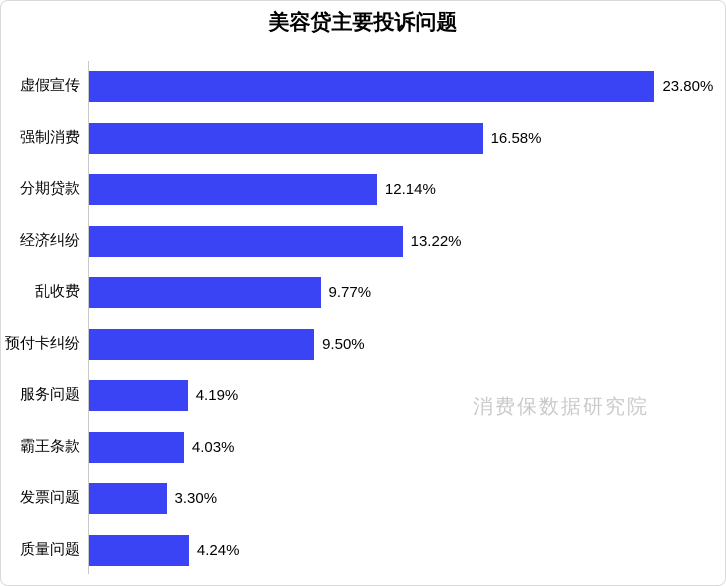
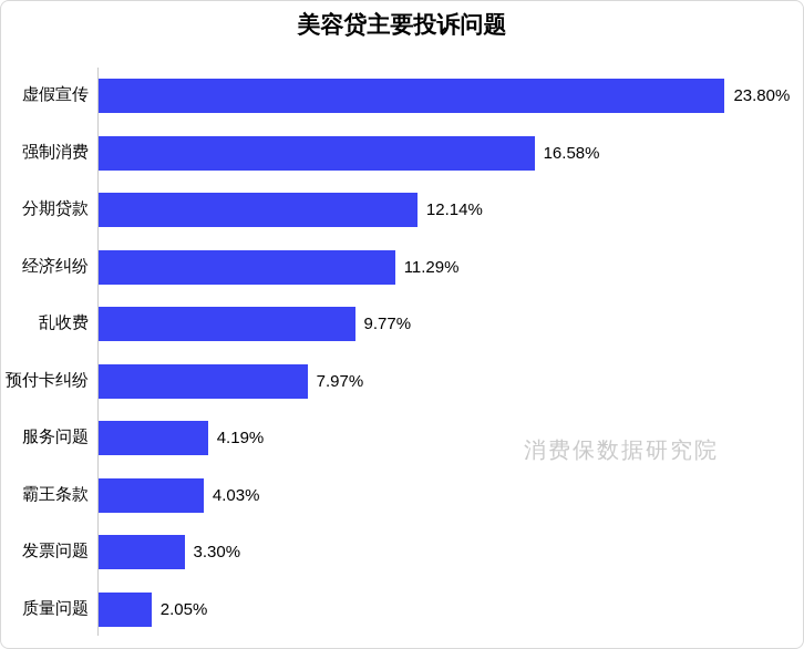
经济纠纷: 13.22% -> 11.29%
预付卡纠纷: 9.50% -> 7.97%
质量问题: 4.24% -> 2.05%
